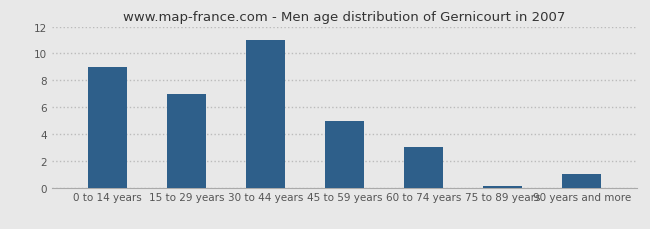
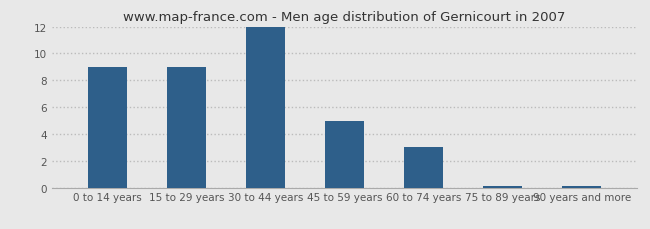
15 to 29 years: 7.0 -> 9.0
30 to 44 years: 11.0 -> 12.0
90 years and more: 1.0 -> 0.1
